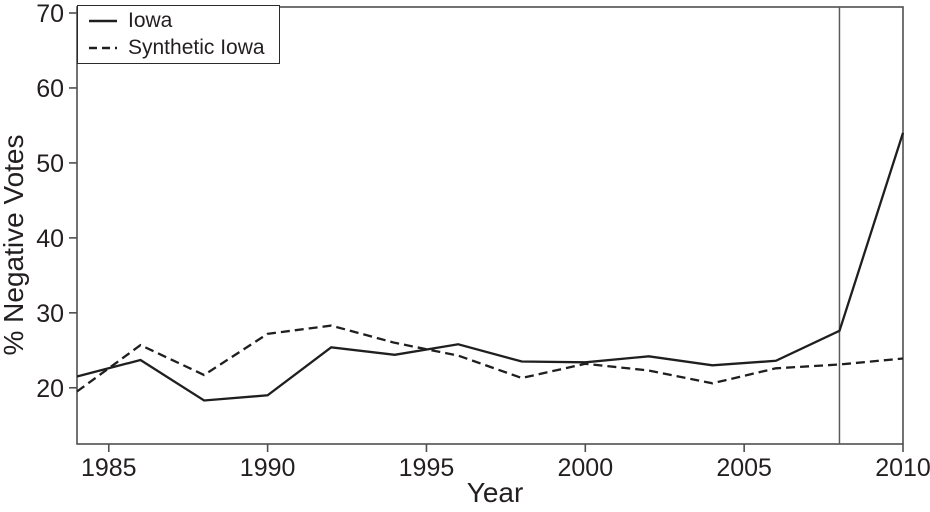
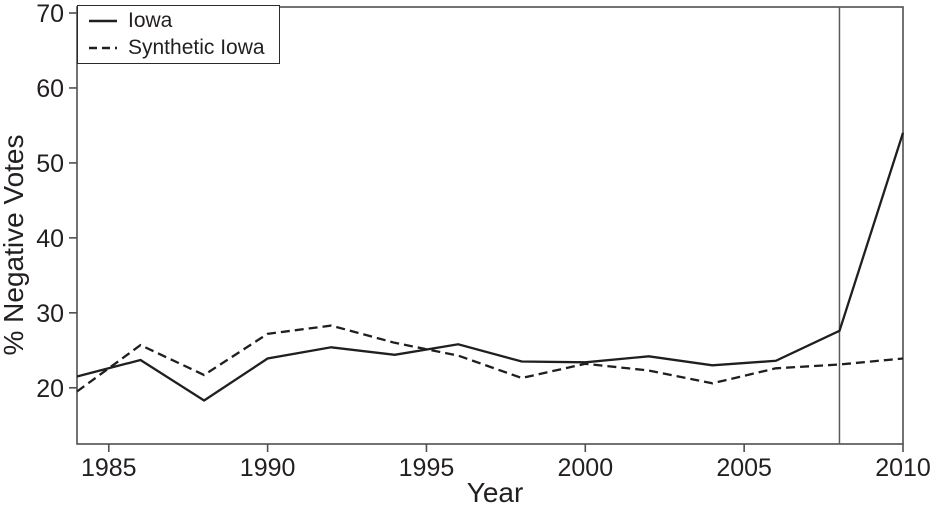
Iowa/1990: 19 -> 24
